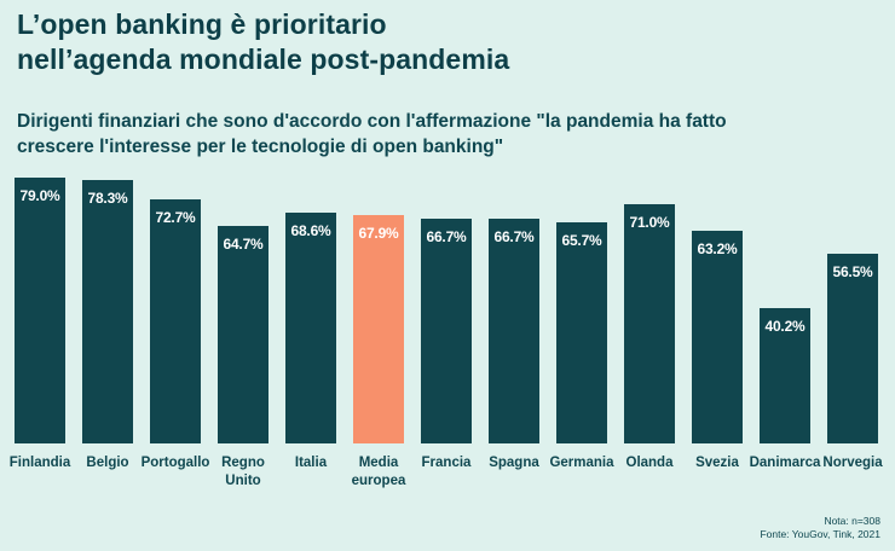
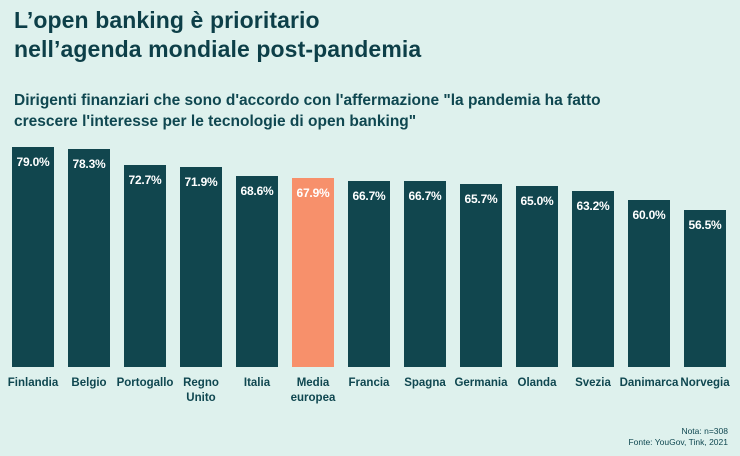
Regno Unito: 64.7% -> 71.9%
Olanda: 71.0% -> 65.0%
Danimarca: 40.2% -> 60.0%
